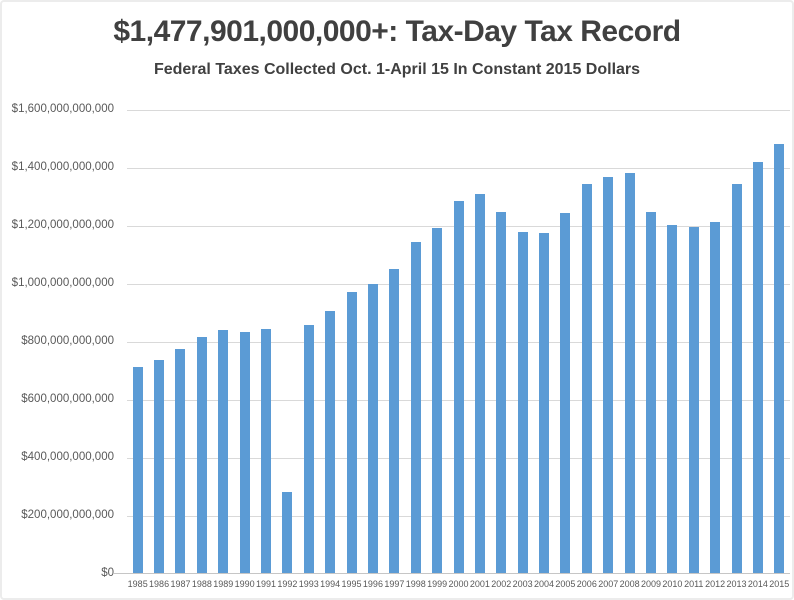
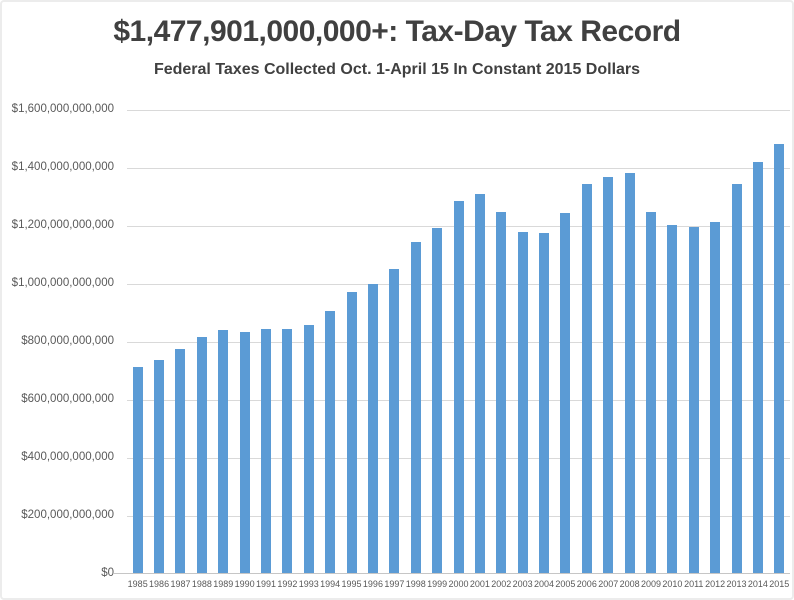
1992: $280000000000 -> $840000000000
